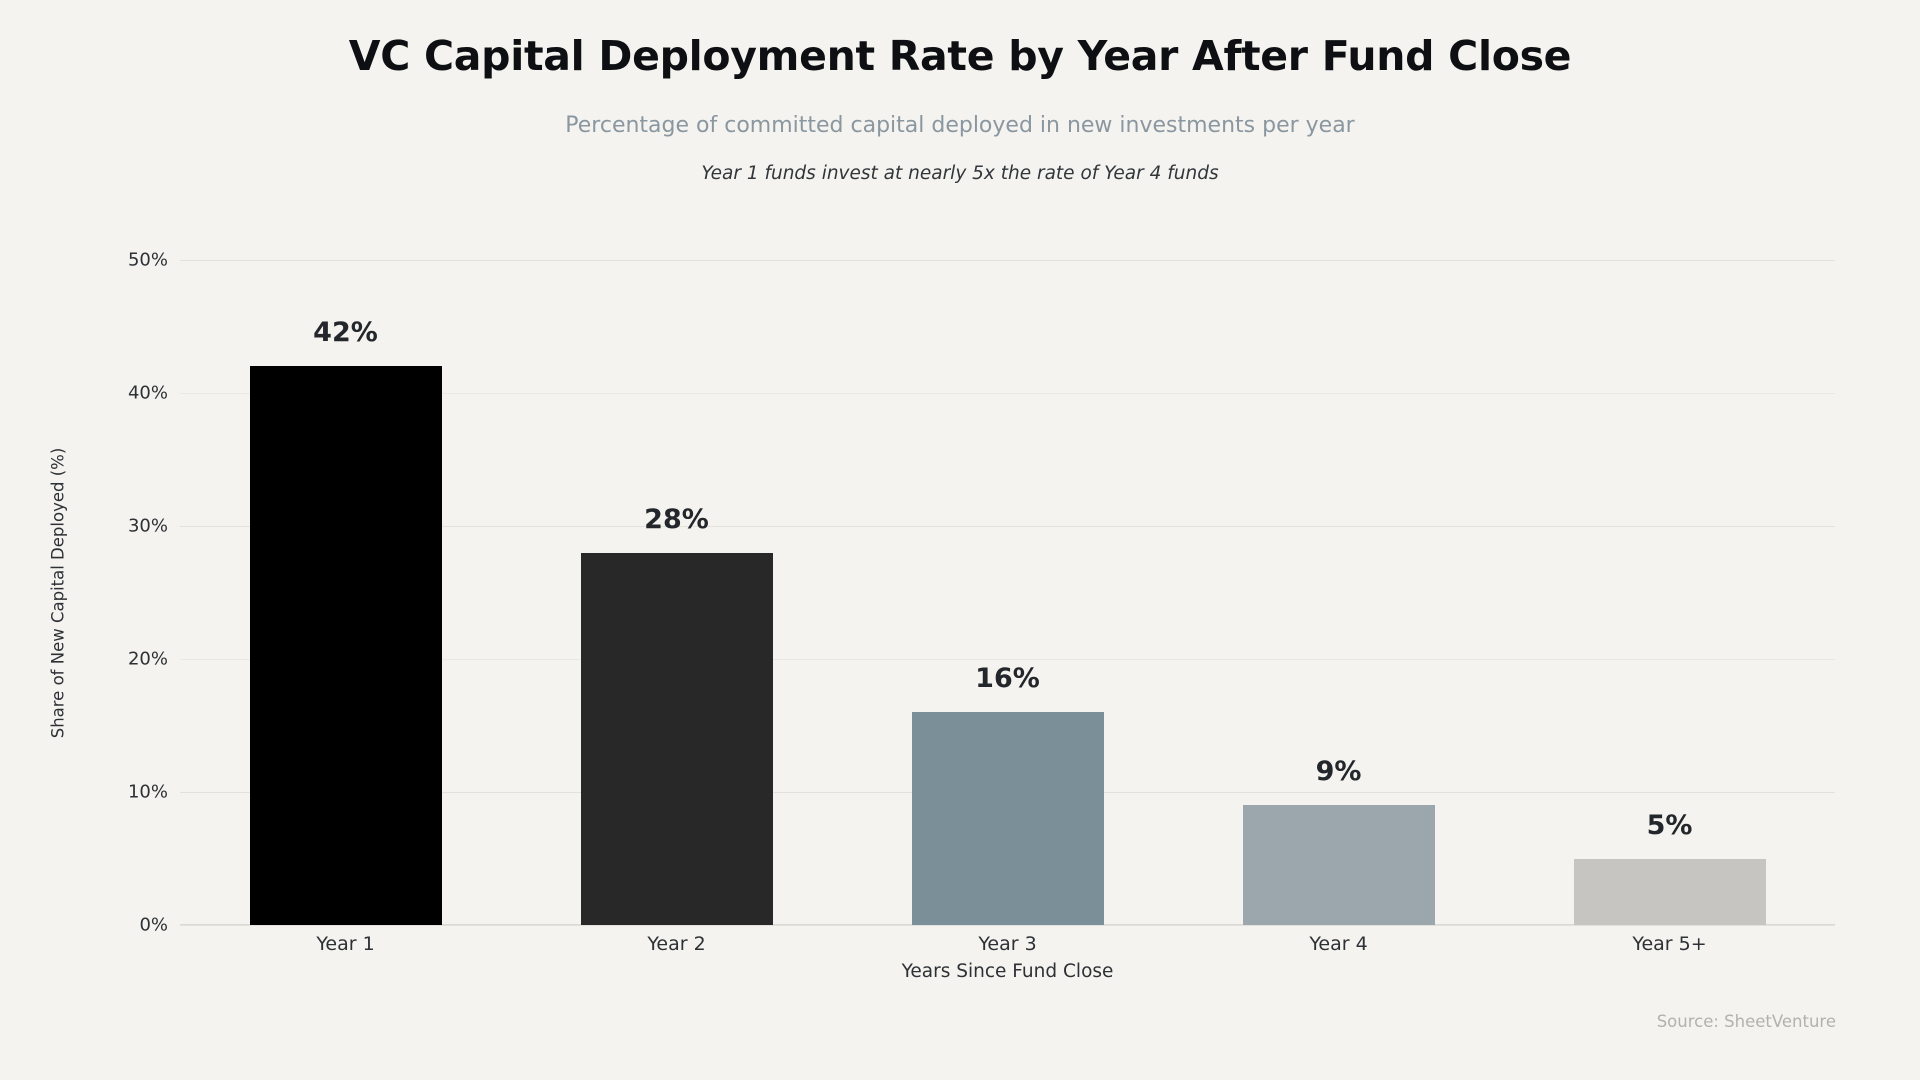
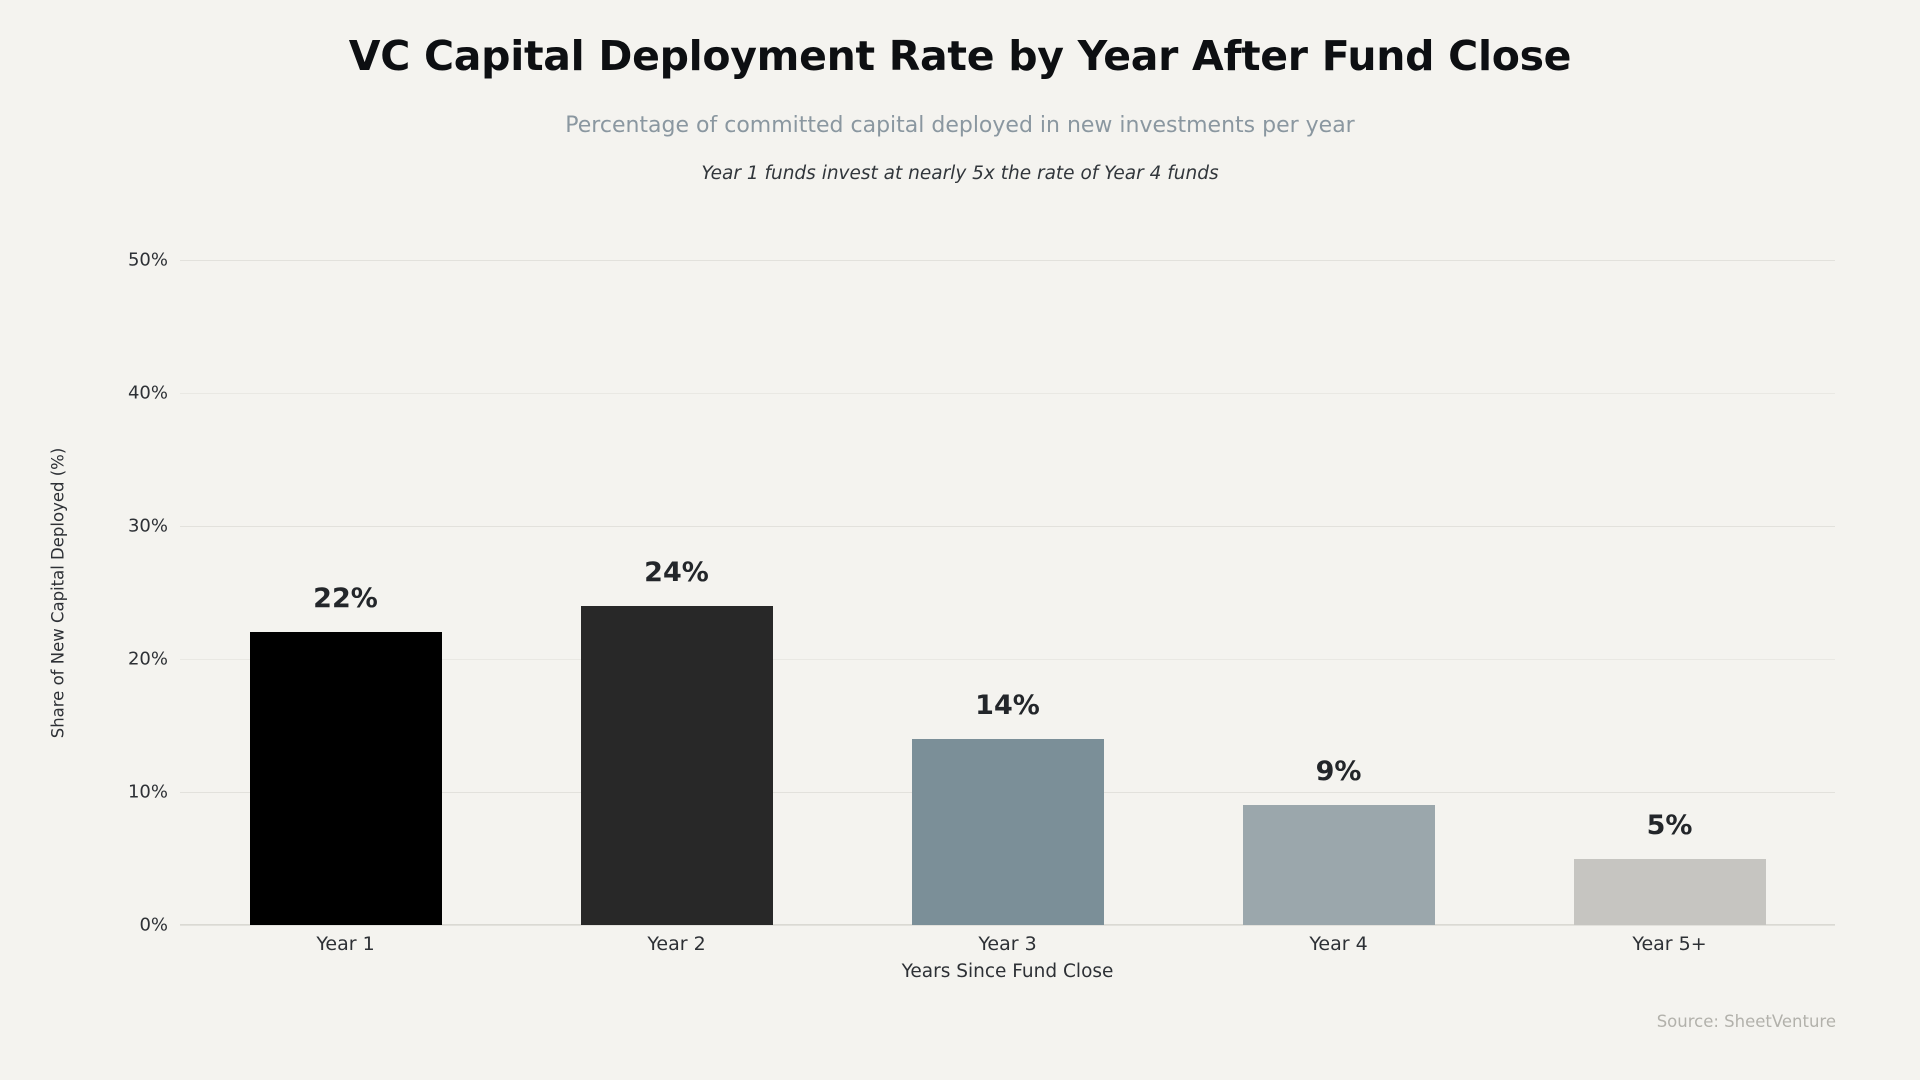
Year 1: 42% -> 22%
Year 2: 28% -> 24%
Year 3: 16% -> 14%
